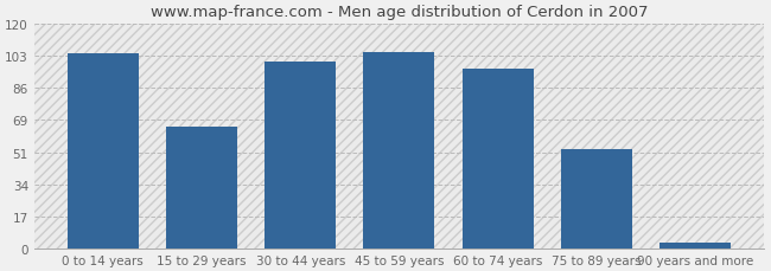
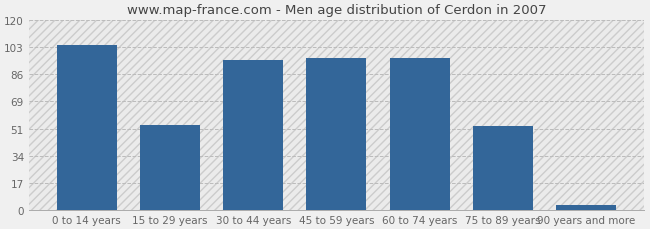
15 to 29 years: 65 -> 54
30 to 44 years: 100 -> 95
45 to 59 years: 105 -> 96
